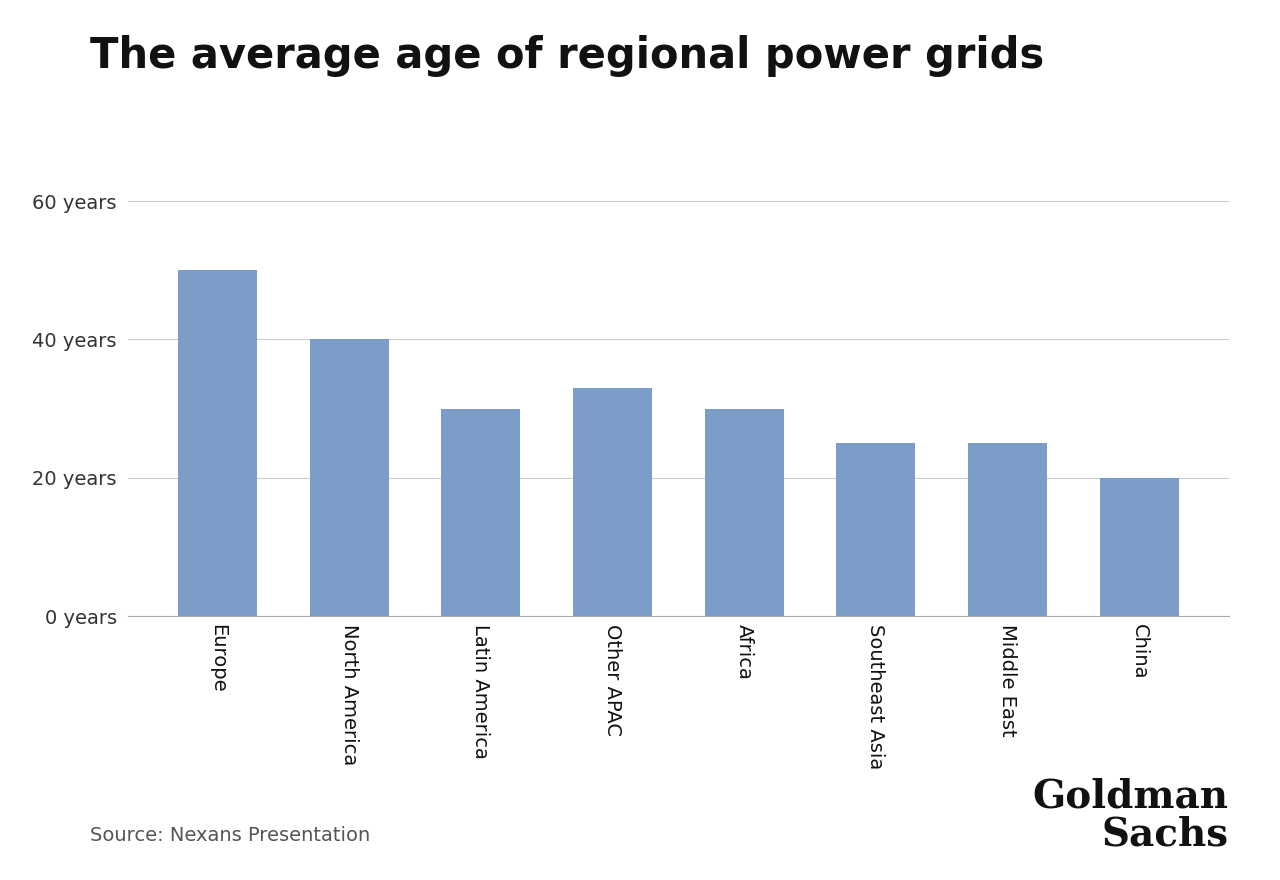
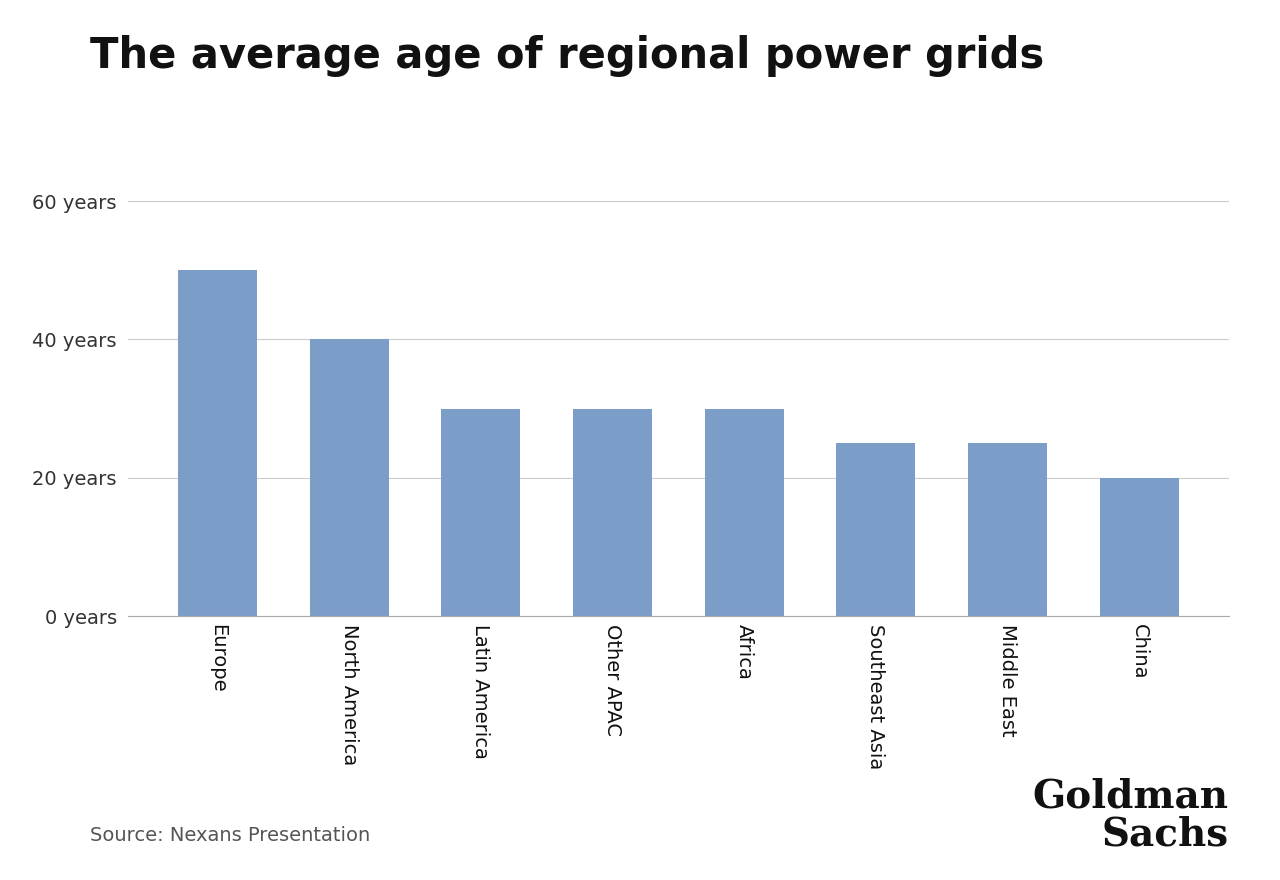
Other APAC: 33 years -> 30 years
